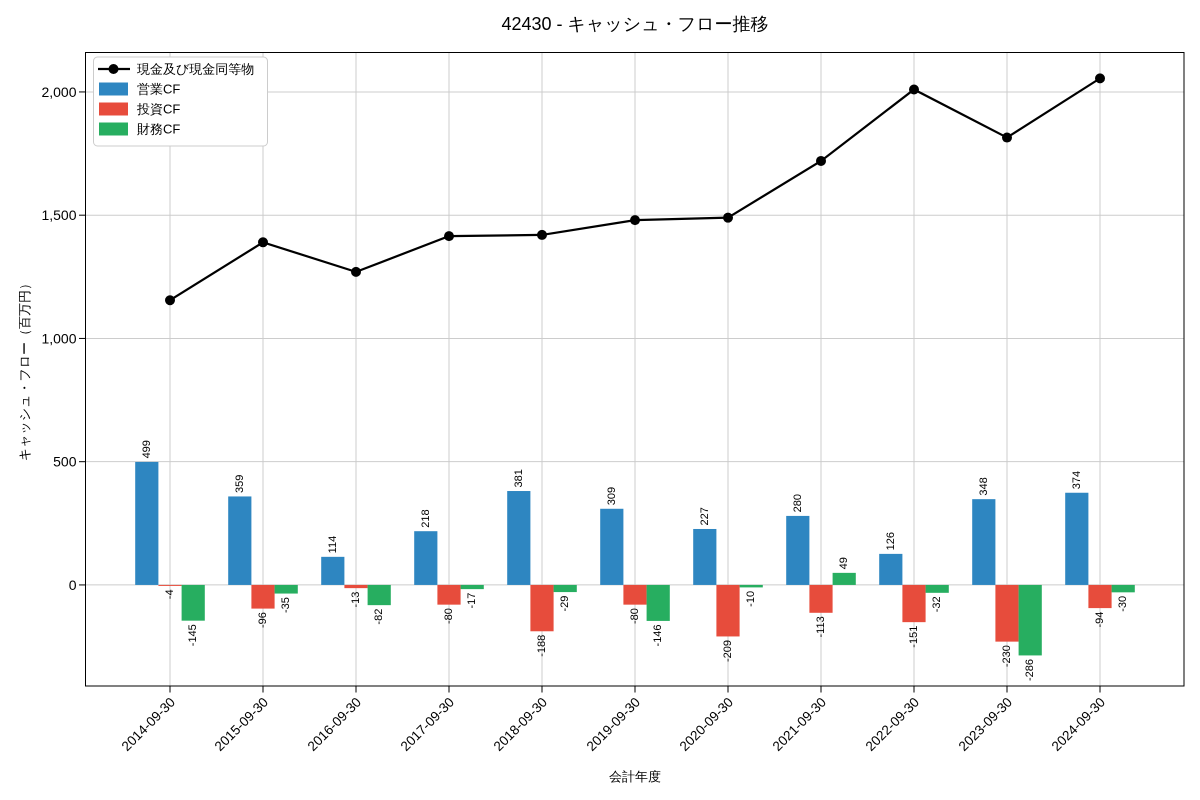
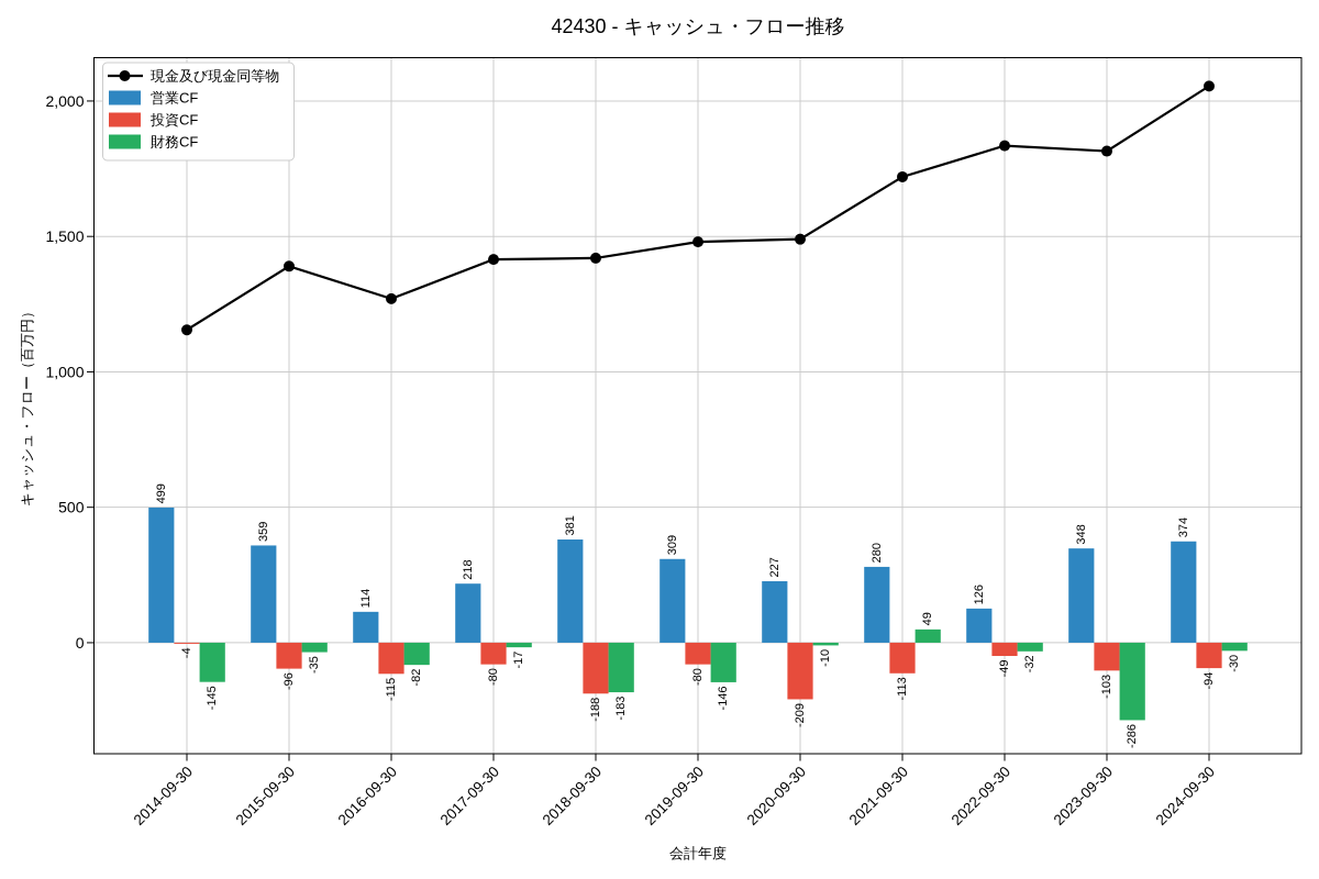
投資CF/2016-09-30: -13 -> -115
財務CF/2018-09-30: -29 -> -183
現金及び現金同等物/2022-09-30: 2010 -> 1840
投資CF/2022-09-30: -151 -> -49
投資CF/2023-09-30: -230 -> -103
